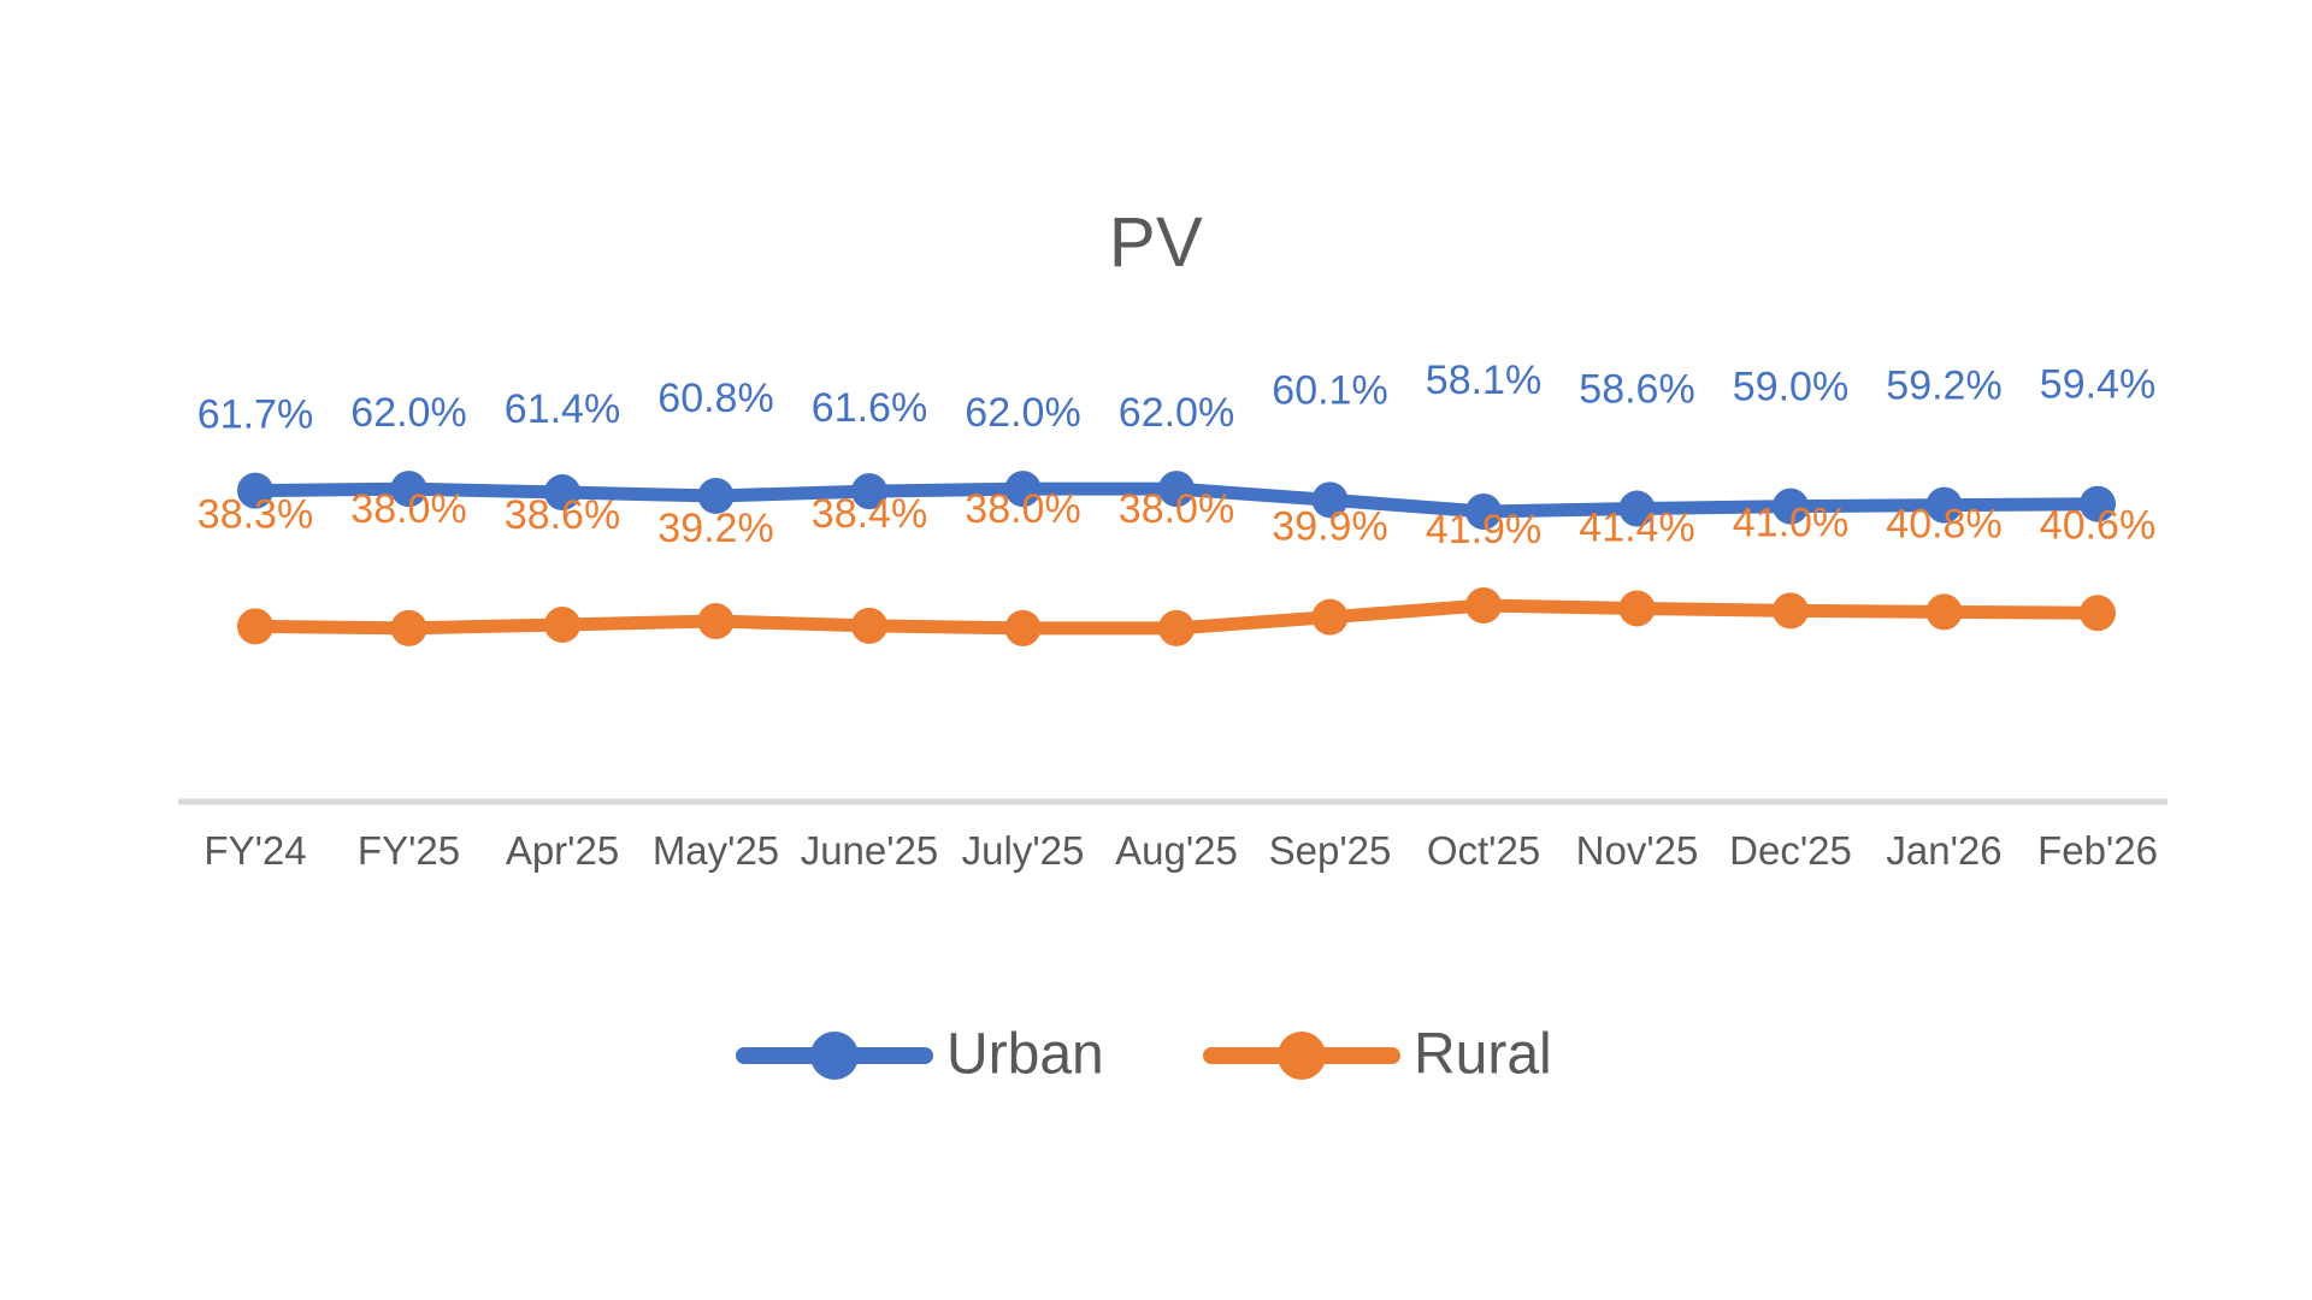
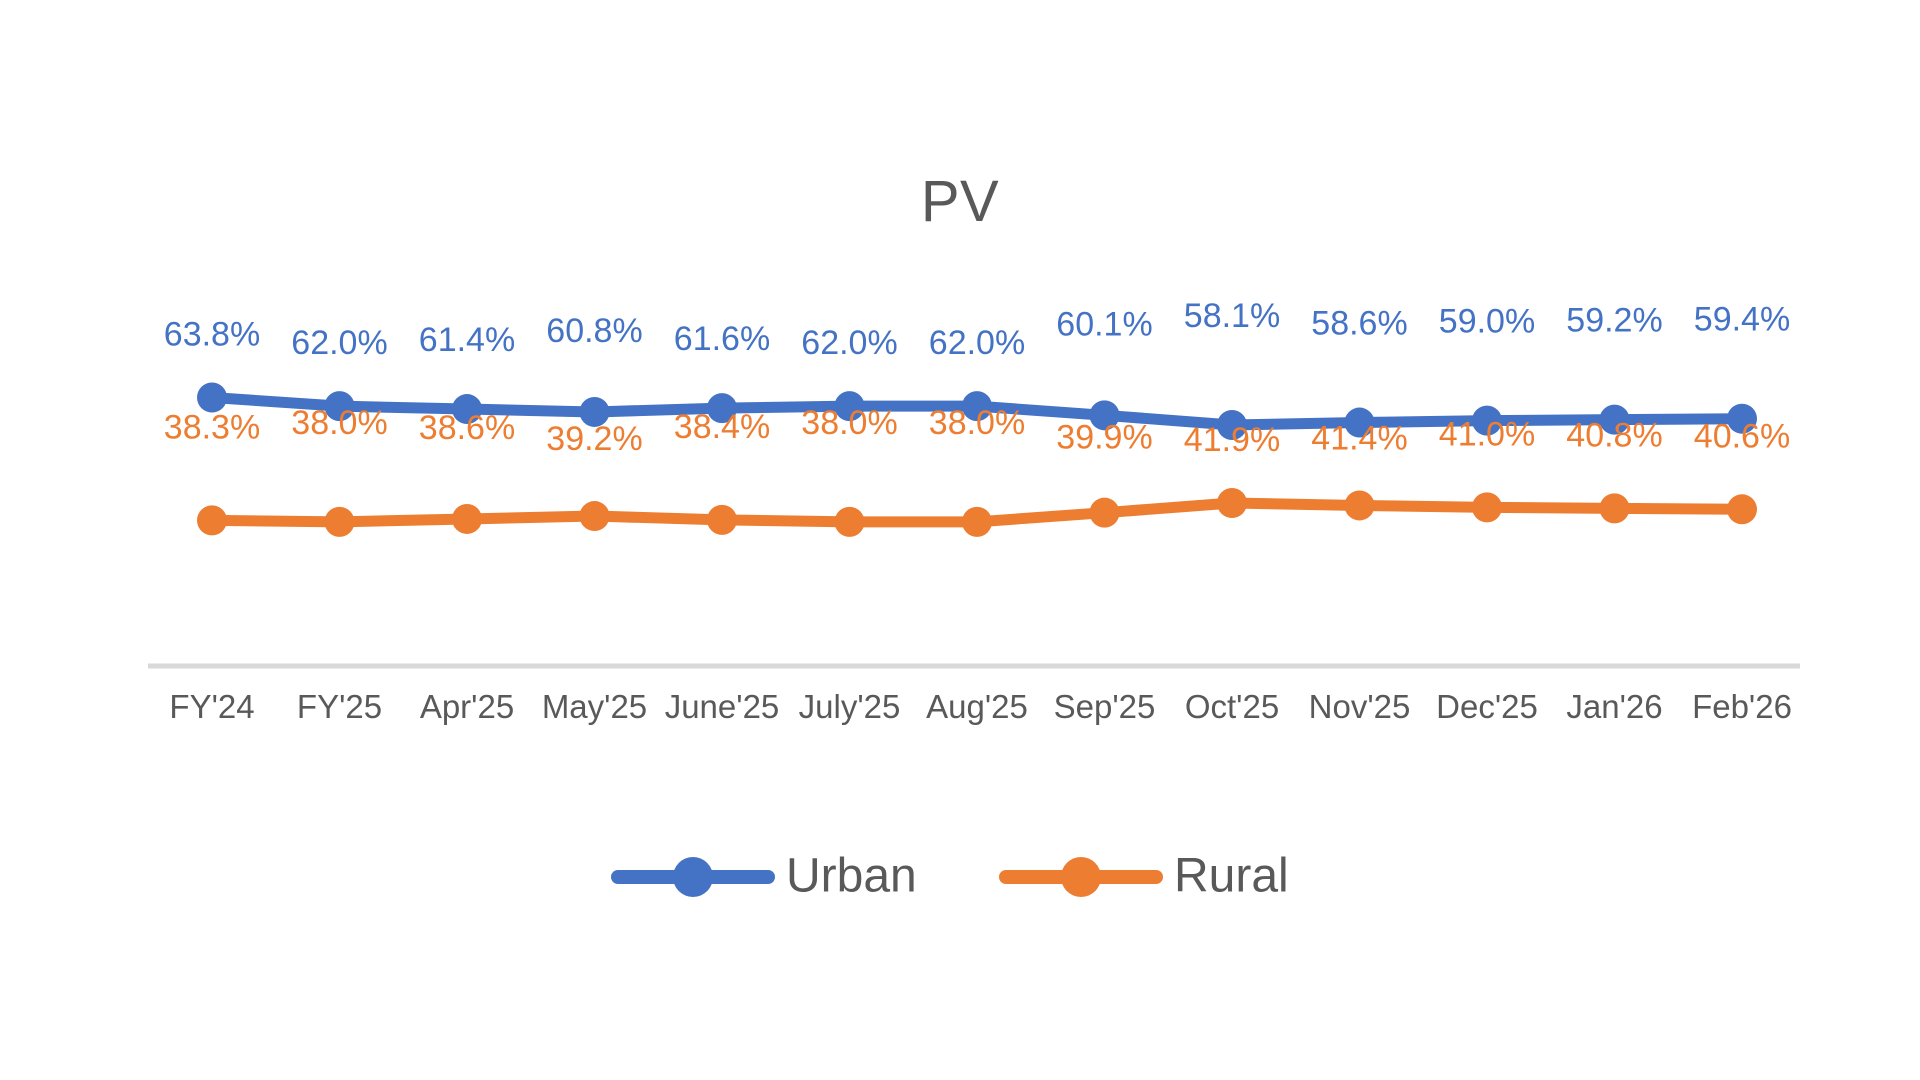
Urban/FY'24: 61.7% -> 63.8%
